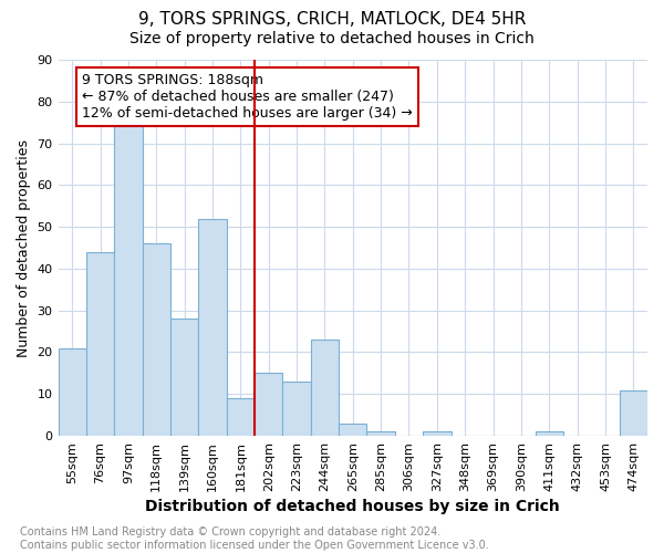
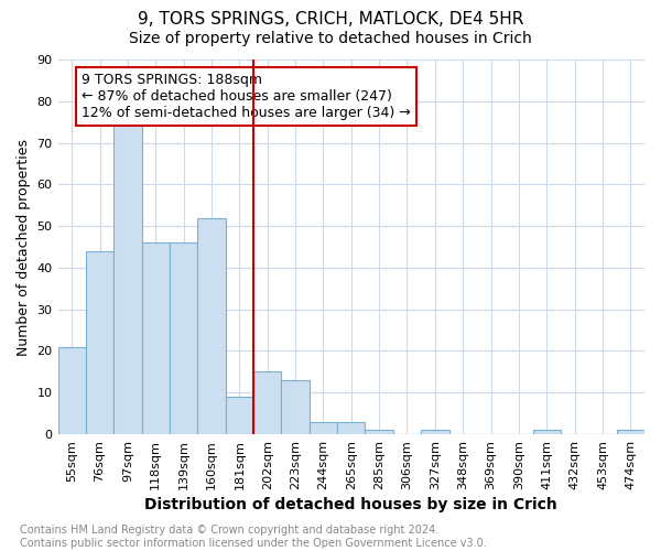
139sqm: 28 -> 46
244sqm: 23 -> 3
474sqm: 11 -> 1
